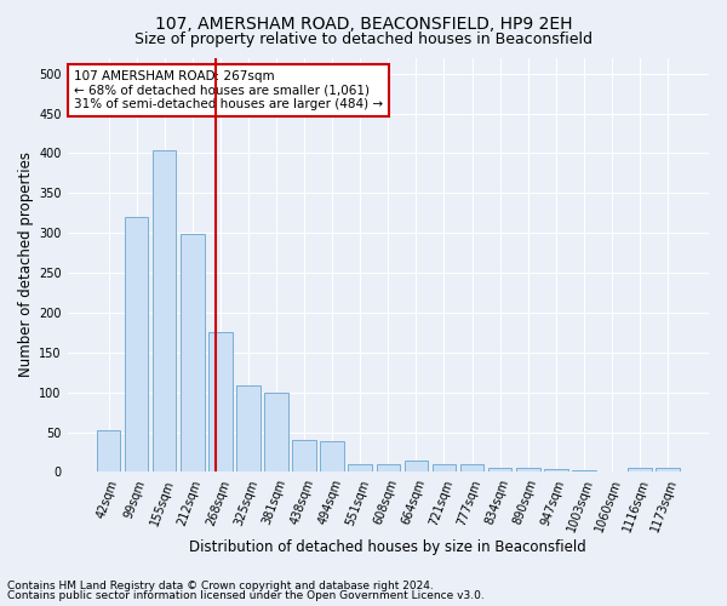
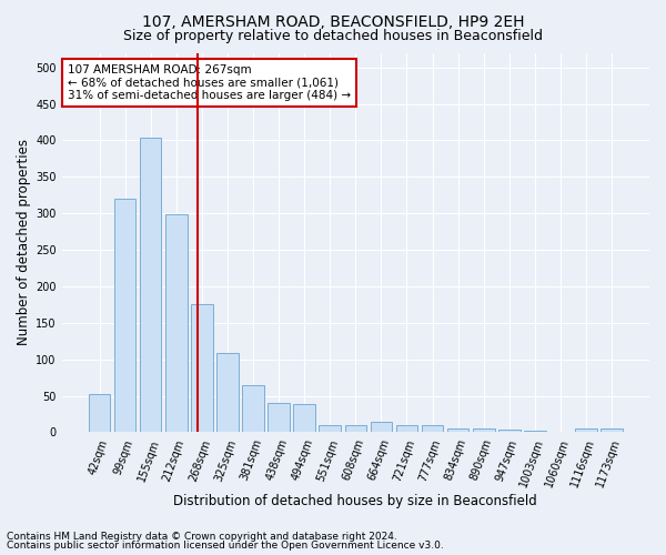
381sqm: 100 -> 65
